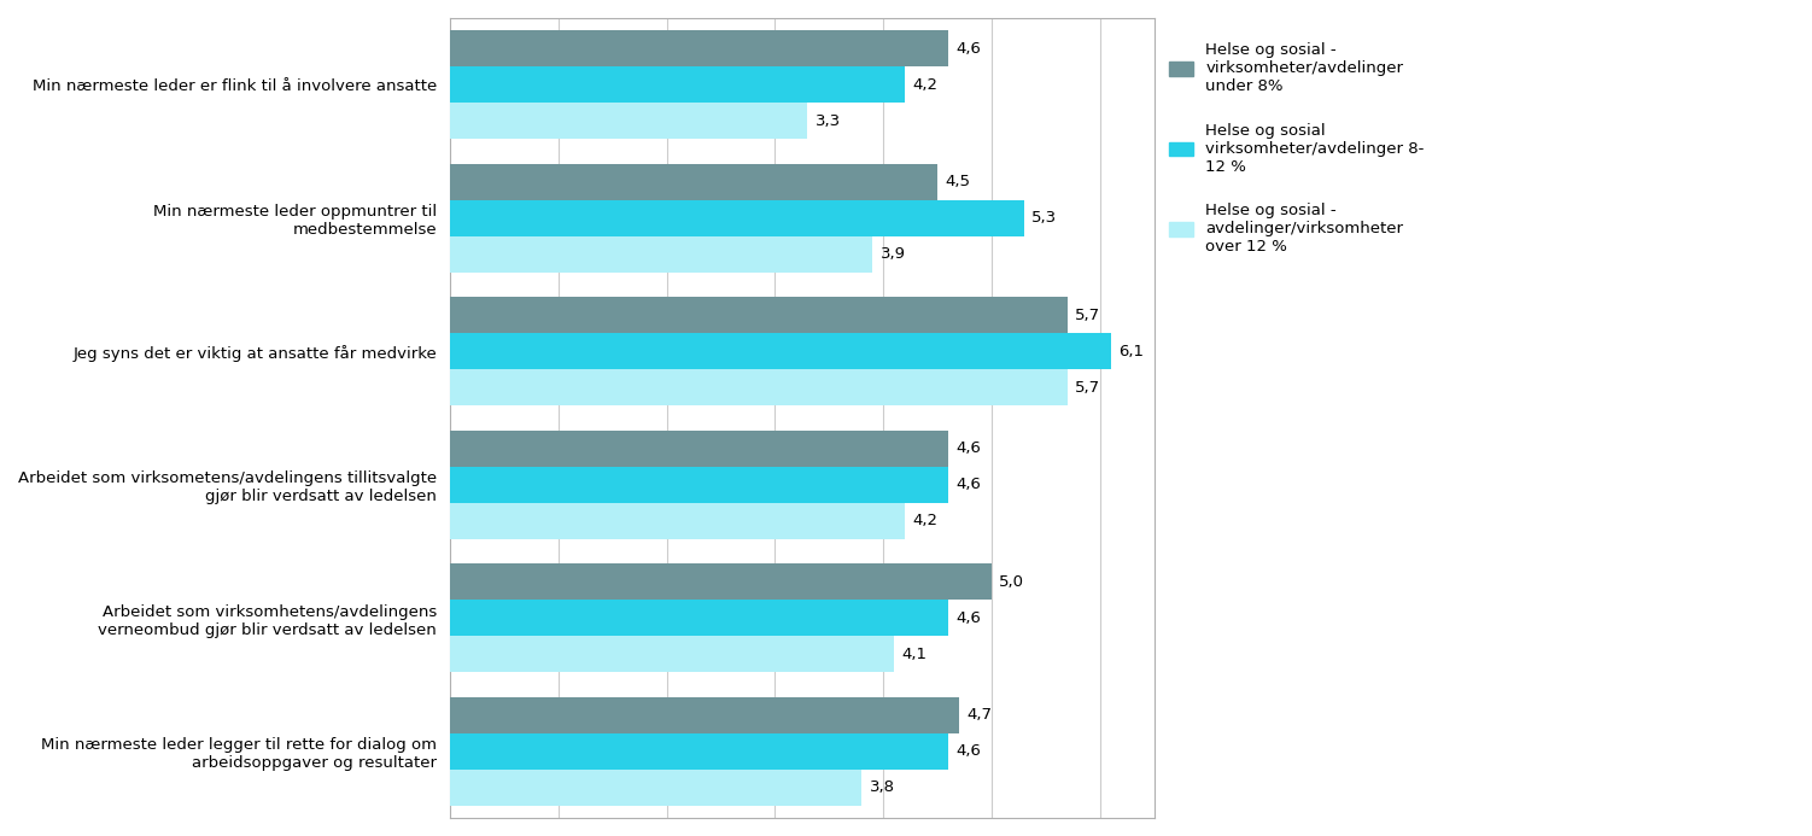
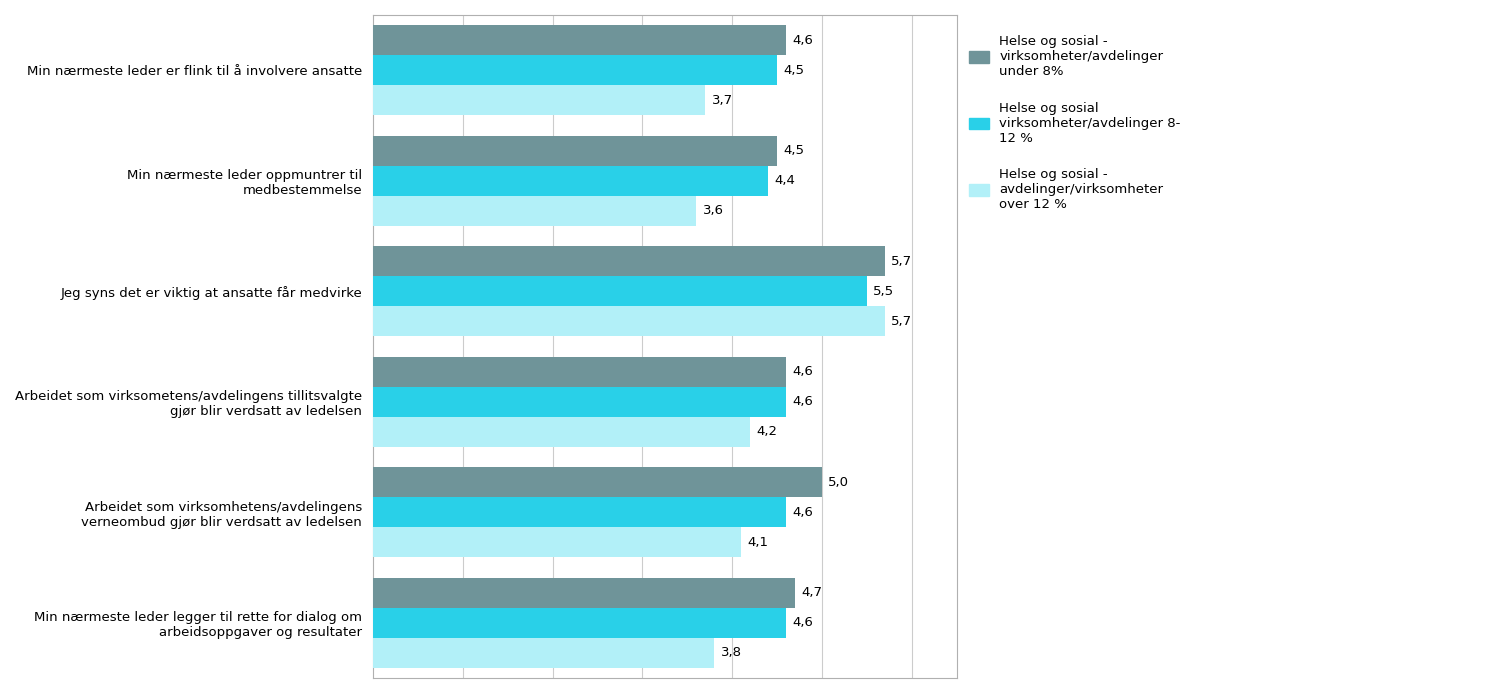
Helse og sosial virksomheter/avdelinger 8- 12 %/Min nærmeste leder er flink til å involvere ansatte: 4,2 -> 4,5
Helse og sosial - avdelinger/virksomheter over 12 %/Min nærmeste leder er flink til å involvere ansatte: 3,3 -> 3,7
Helse og sosial virksomheter/avdelinger 8- 12 %/Min nærmeste leder oppmuntrer til medbestemmelse: 5,3 -> 4,4
Helse og sosial - avdelinger/virksomheter over 12 %/Min nærmeste leder oppmuntrer til medbestemmelse: 3,9 -> 3,6
Helse og sosial virksomheter/avdelinger 8- 12 %/Jeg syns det er viktig at ansatte får medvirke: 6,1 -> 5,5
